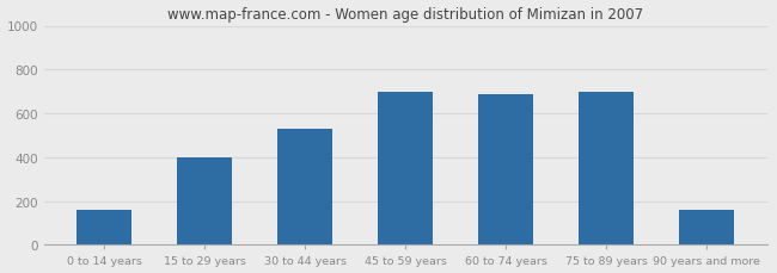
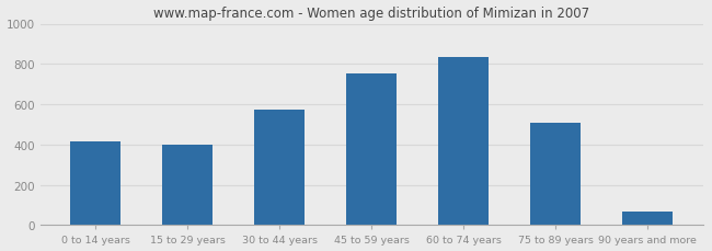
0 to 14 years: 160 -> 420
30 to 44 years: 530 -> 580
45 to 59 years: 700 -> 750
60 to 74 years: 690 -> 840
75 to 89 years: 700 -> 510
90 years and more: 160 -> 70
